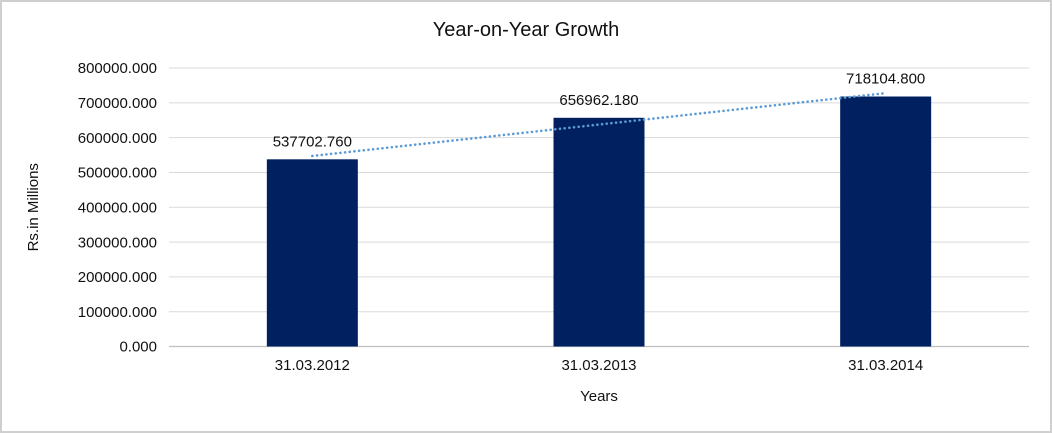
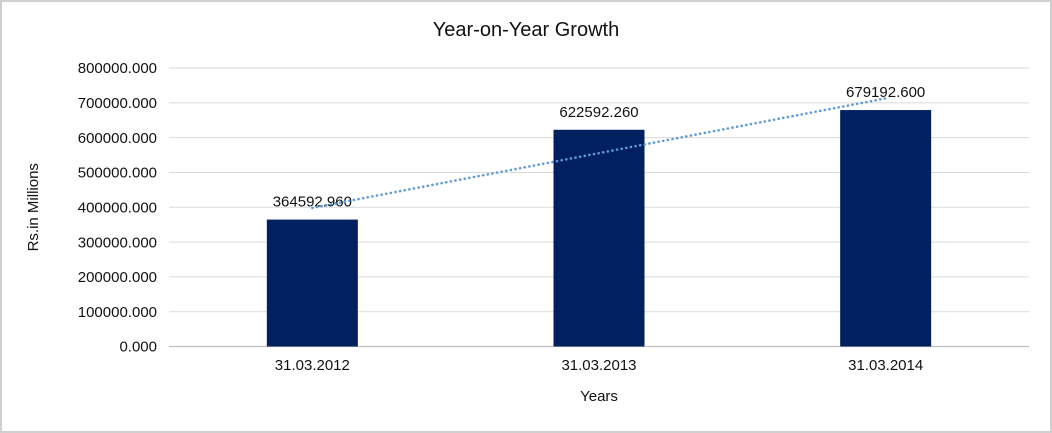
31.03.2012: 537702.760 -> 364592.960
31.03.2013: 656962.180 -> 622592.260
31.03.2014: 718104.800 -> 679192.600
